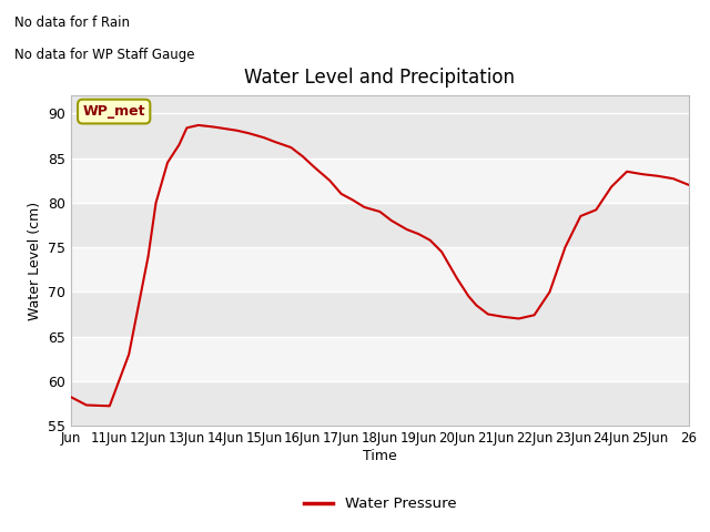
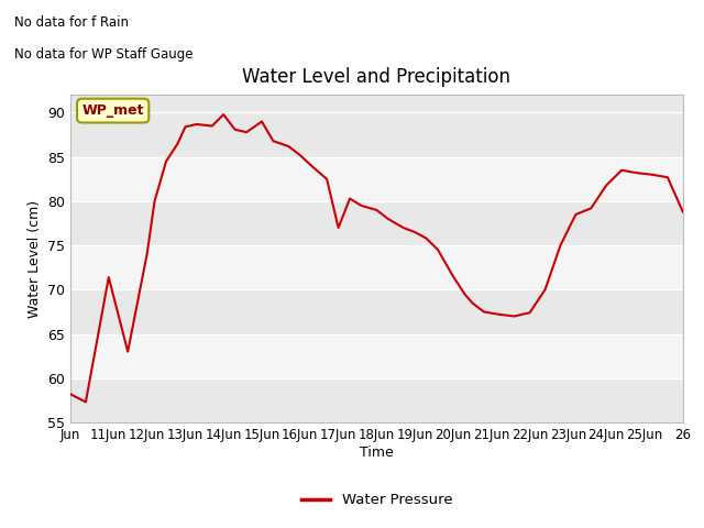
11Jun: 57.2 -> 71.4
14Jun: 88.3 -> 89.8
15Jun: 87.3 -> 89.0
17Jun: 81.0 -> 77.0
26: 82.0 -> 78.8
